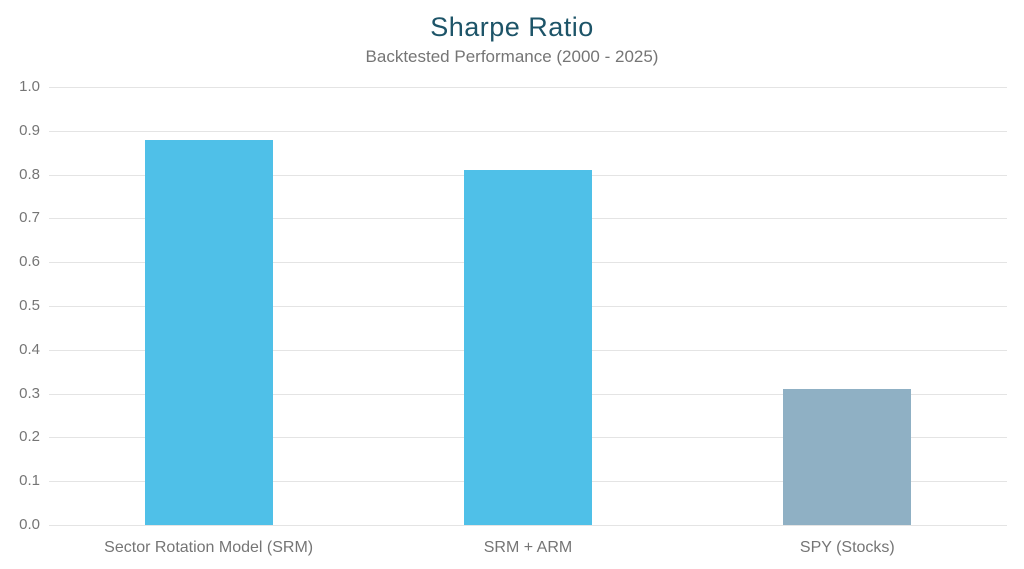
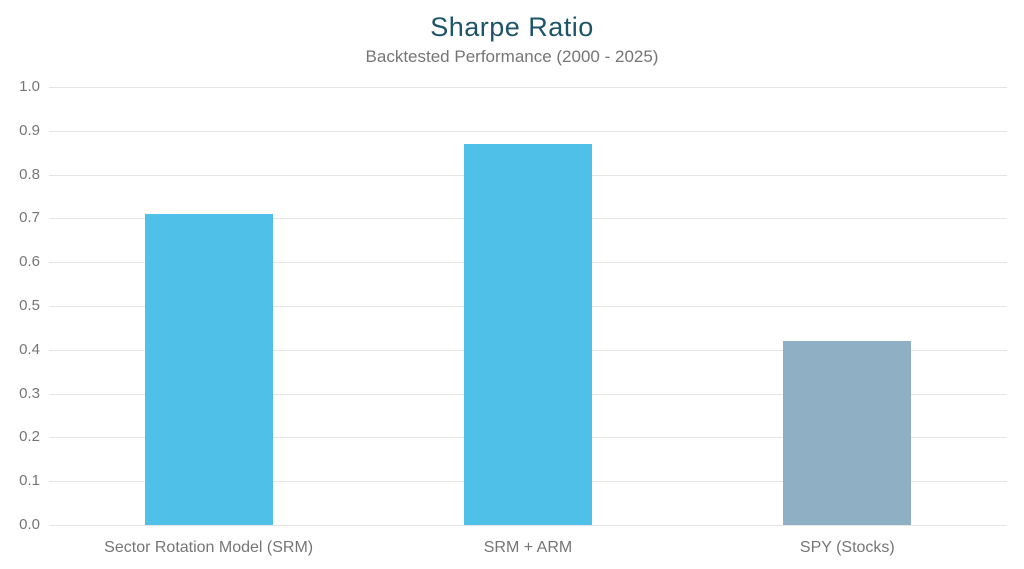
Sector Rotation Model (SRM): 0.88 -> 0.71
SRM + ARM: 0.81 -> 0.87
SPY (Stocks): 0.31 -> 0.42
